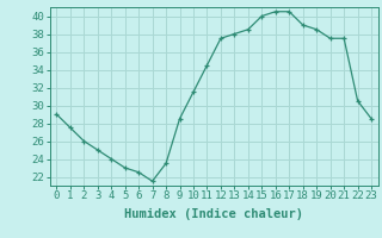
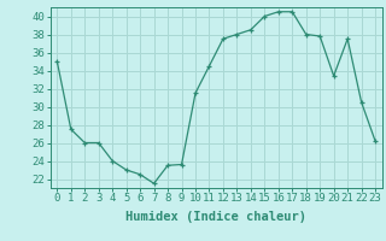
0: 29.0 -> 35.0
3: 25.0 -> 26.0
9: 28.5 -> 23.6
18: 39.0 -> 38.0
19: 38.5 -> 37.8
20: 37.5 -> 33.4
23: 28.5 -> 26.2
